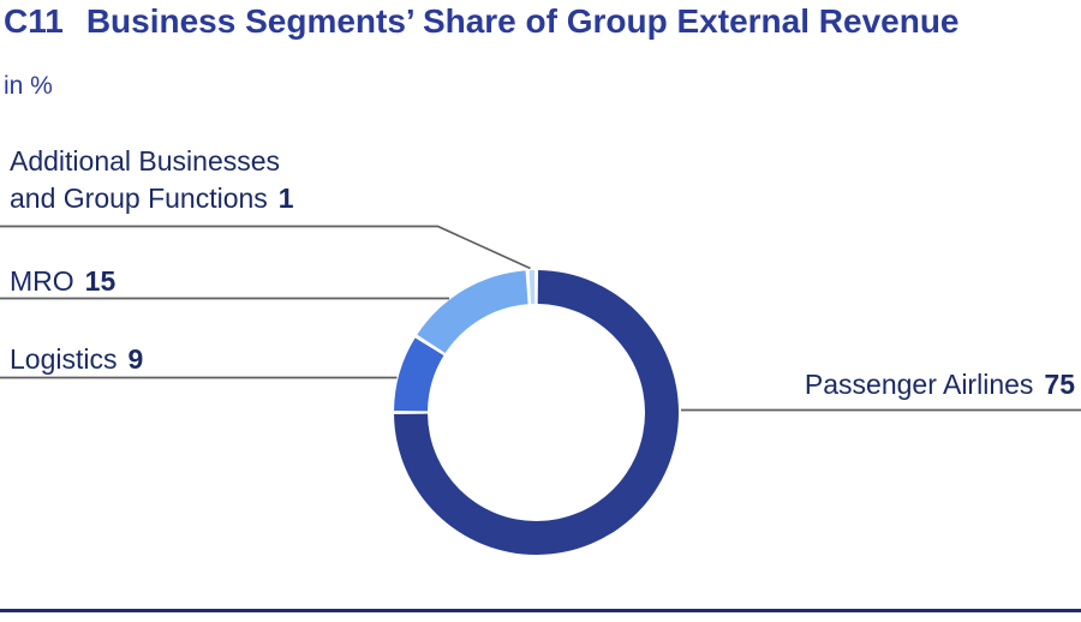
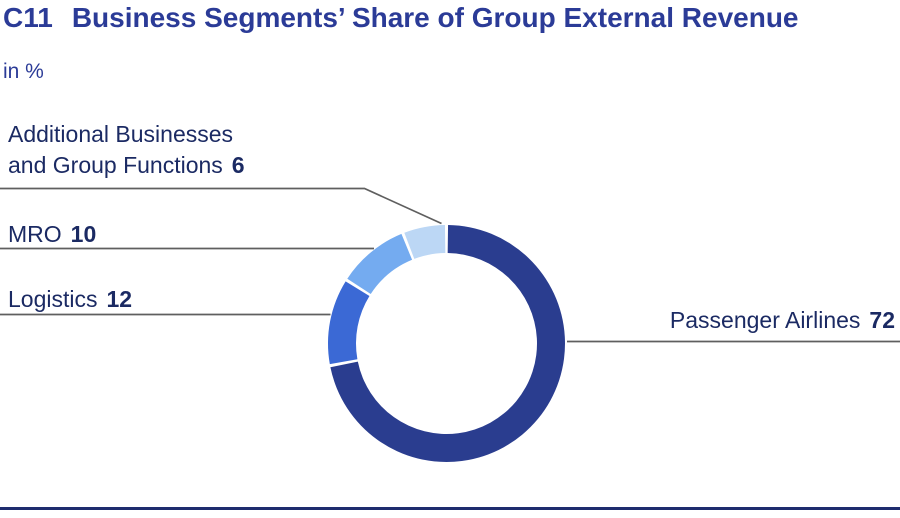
Passenger Airlines: 75 -> 72
Logistics: 9 -> 12
MRO: 15 -> 10
Additional Businesses and Group Functions: 1 -> 6
